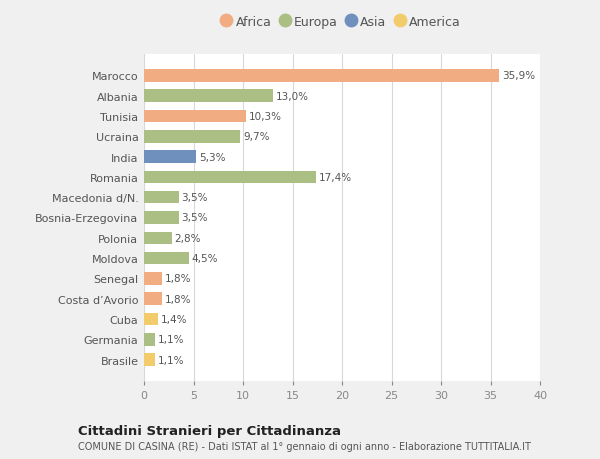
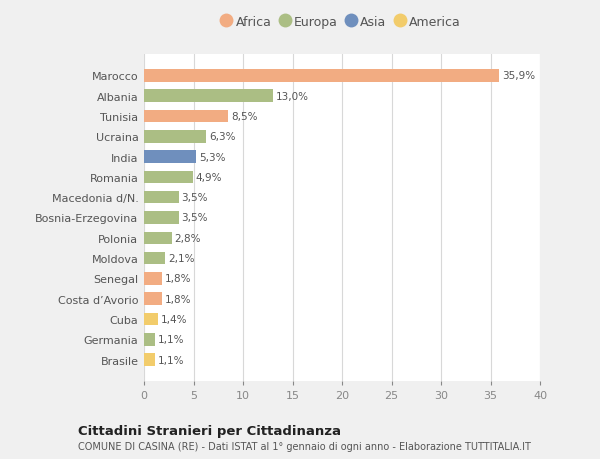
Tunisia: 10,3% -> 8,5%
Ucraina: 9,7% -> 6,3%
Romania: 17,4% -> 4,9%
Moldova: 4,5% -> 2,1%
